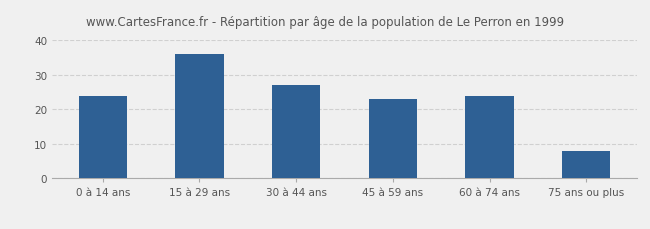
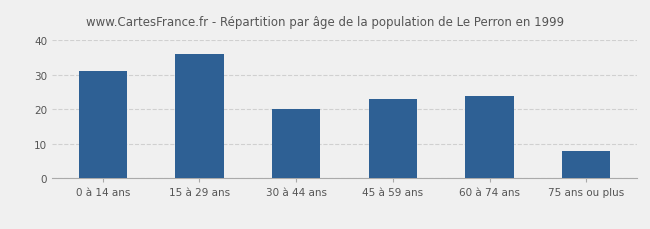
0 à 14 ans: 24 -> 31
30 à 44 ans: 27 -> 20
